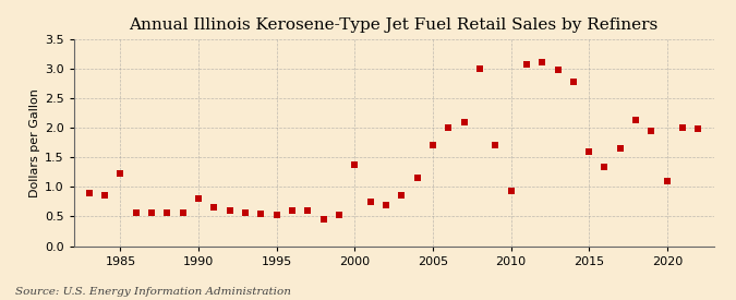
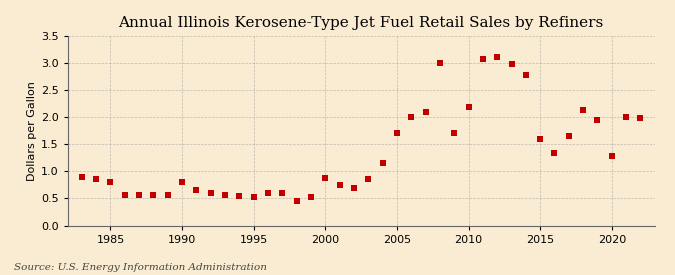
1985: 1.22 -> 0.80
2000: 1.38 -> 0.88
2010: 0.94 -> 2.18
2020: 1.10 -> 1.28
